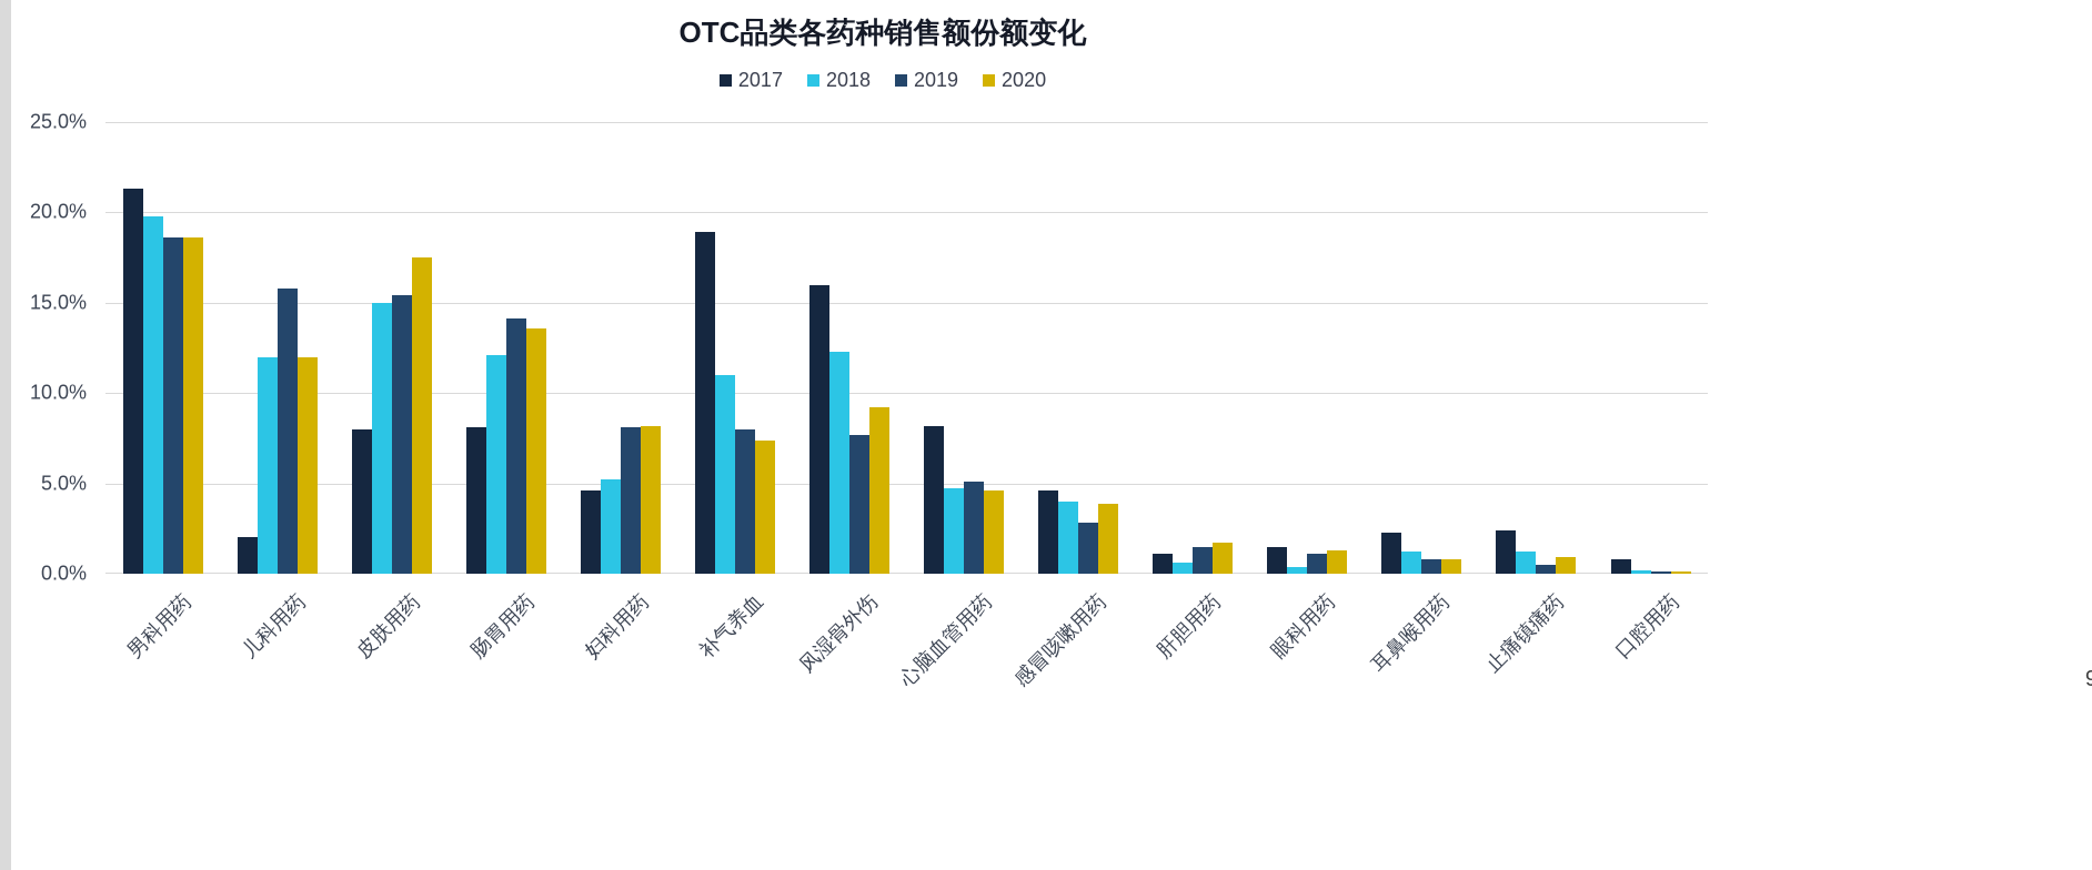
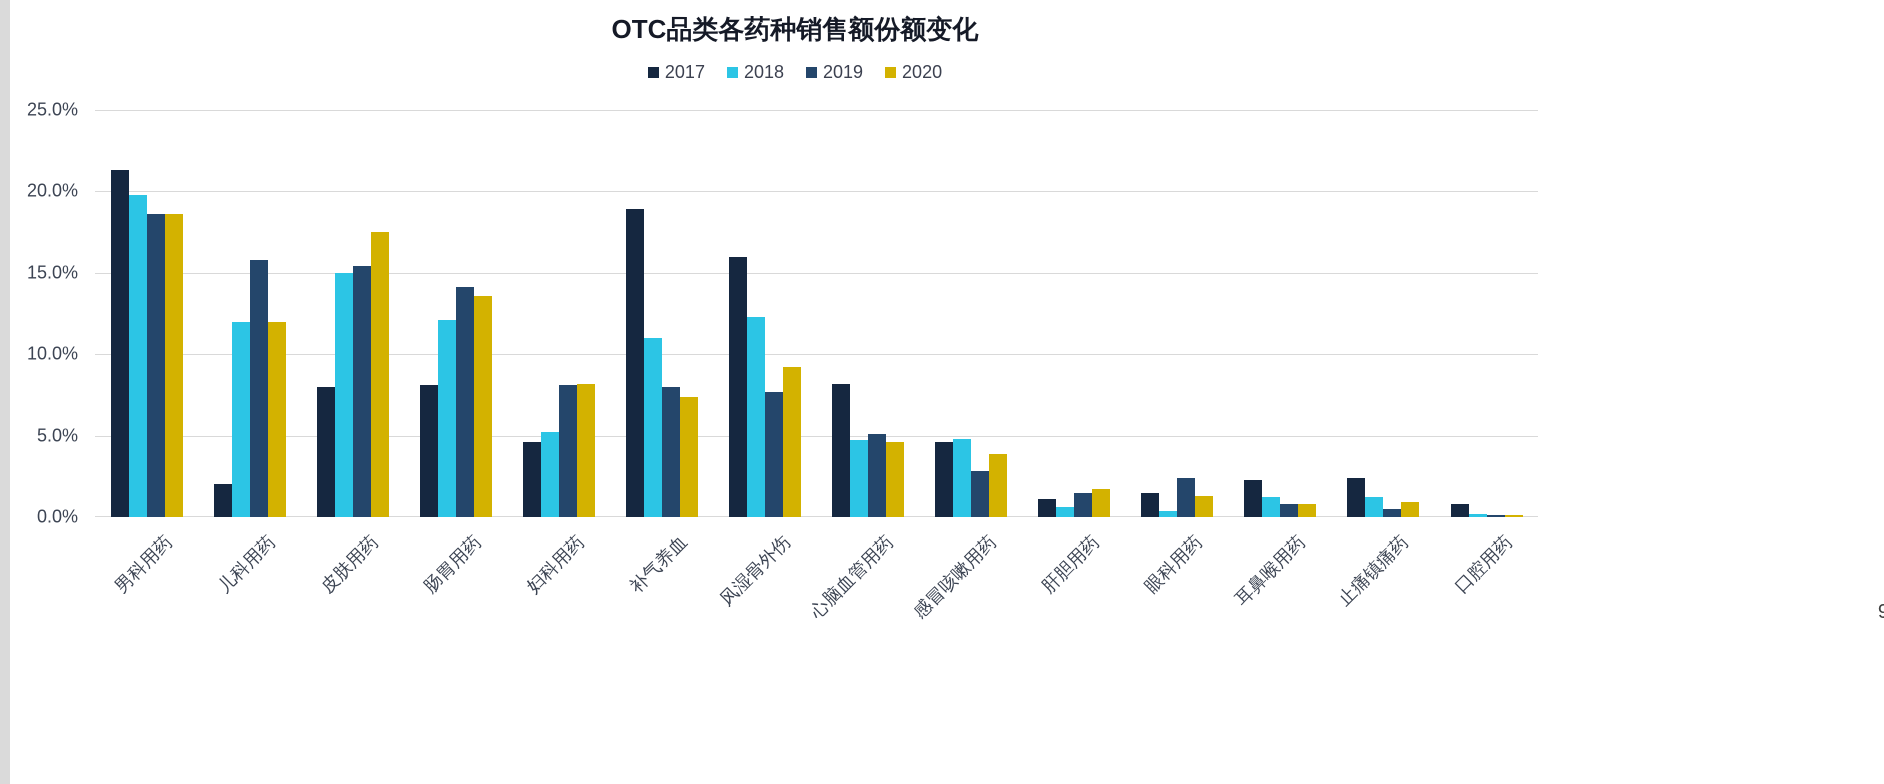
2018/感冒咳嗽用药: 4.0% -> 4.8%
2019/眼科用药: 1.1% -> 2.4%
